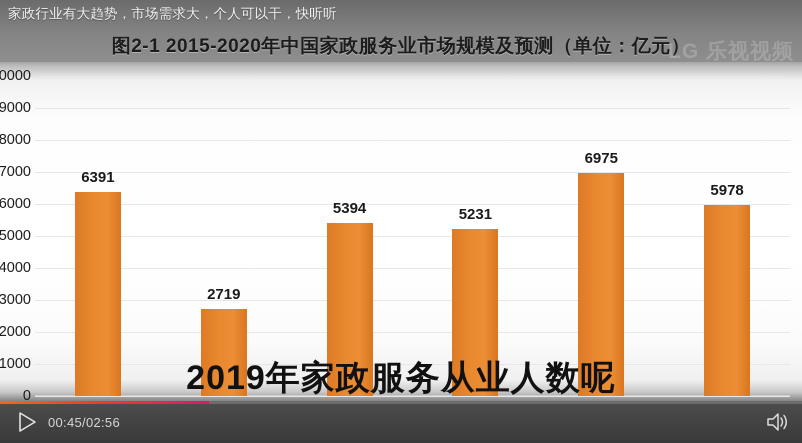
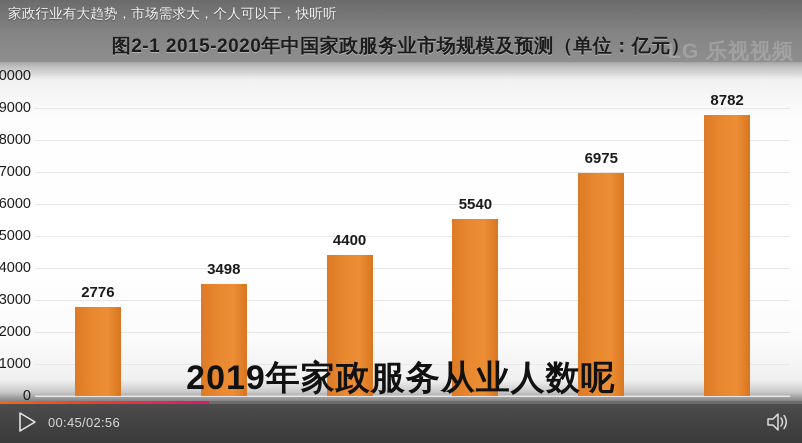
2015: 6391 -> 2776
2016: 2719 -> 3498
2017: 5394 -> 4400
2018: 5231 -> 5540
2020E: 5978 -> 8782
